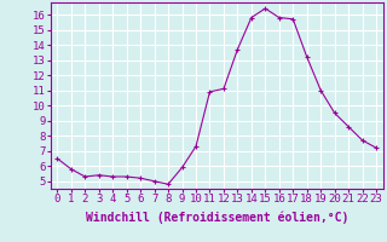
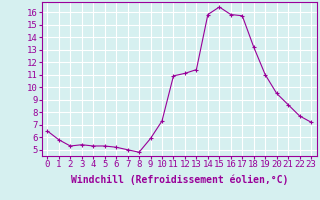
13: 13.7 -> 11.4
